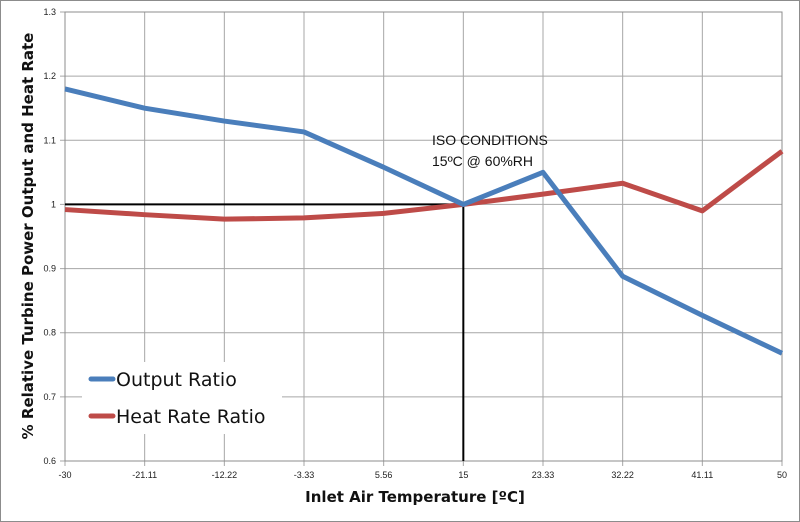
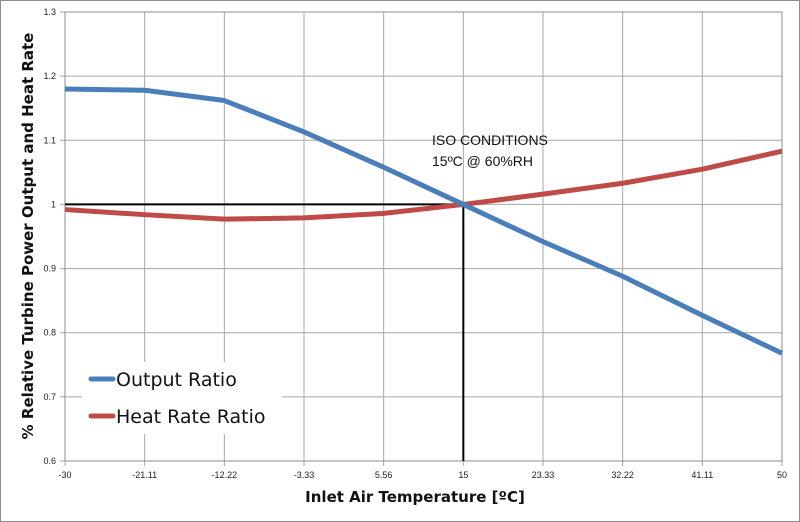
Output Ratio/-21.11: 1.15 -> 1.18
Output Ratio/-12.22: 1.13 -> 1.16
Output Ratio/23.33: 1.05 -> 0.94
Heat Rate Ratio/41.11: 0.99 -> 1.05
